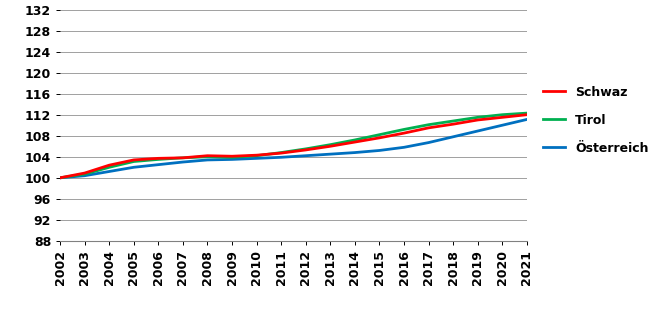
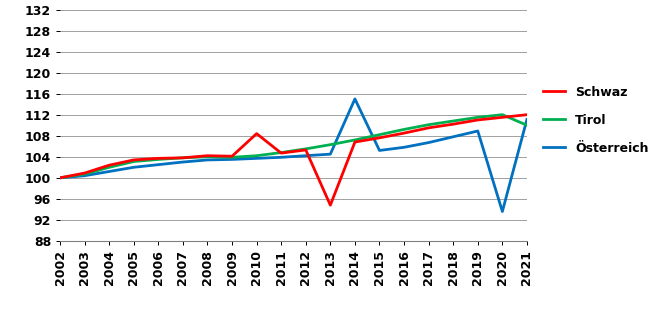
Schwaz/2010: 104.3 -> 108.4
Schwaz/2013: 106.0 -> 94.8
Österreich/2014: 104.8 -> 115.0
Österreich/2020: 110.0 -> 93.6
Tirol/2021: 112.3 -> 110.0
